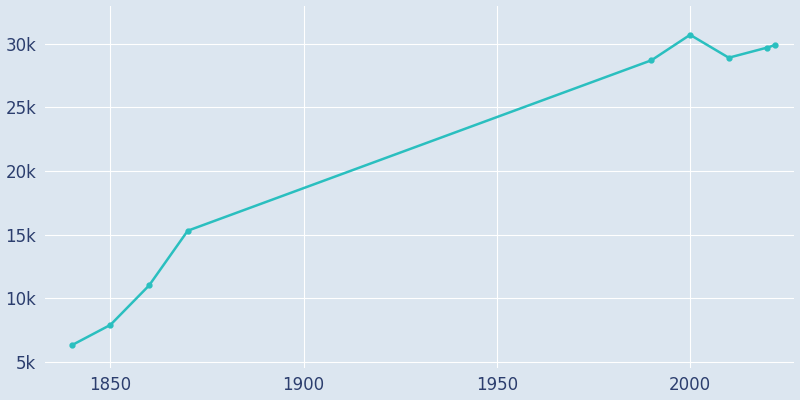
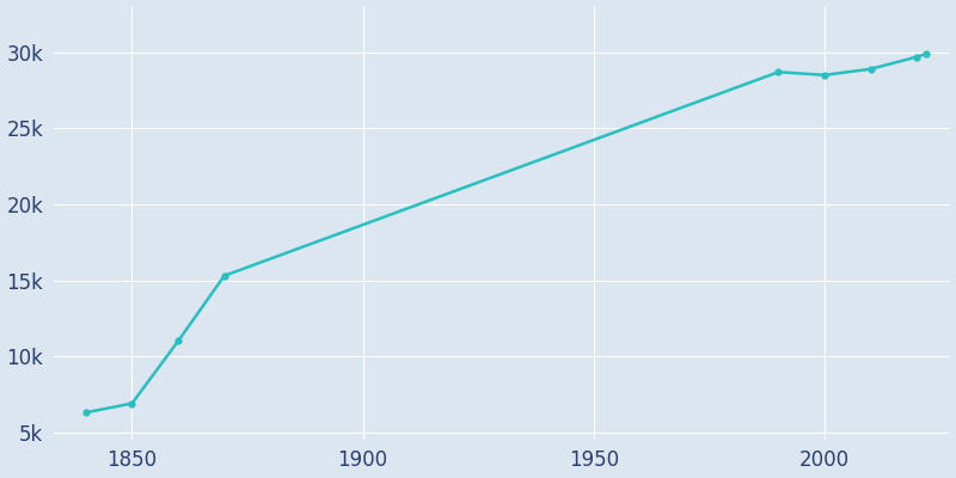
1850: 7.9k -> 6.9k
2000: 30.7k -> 28.5k
